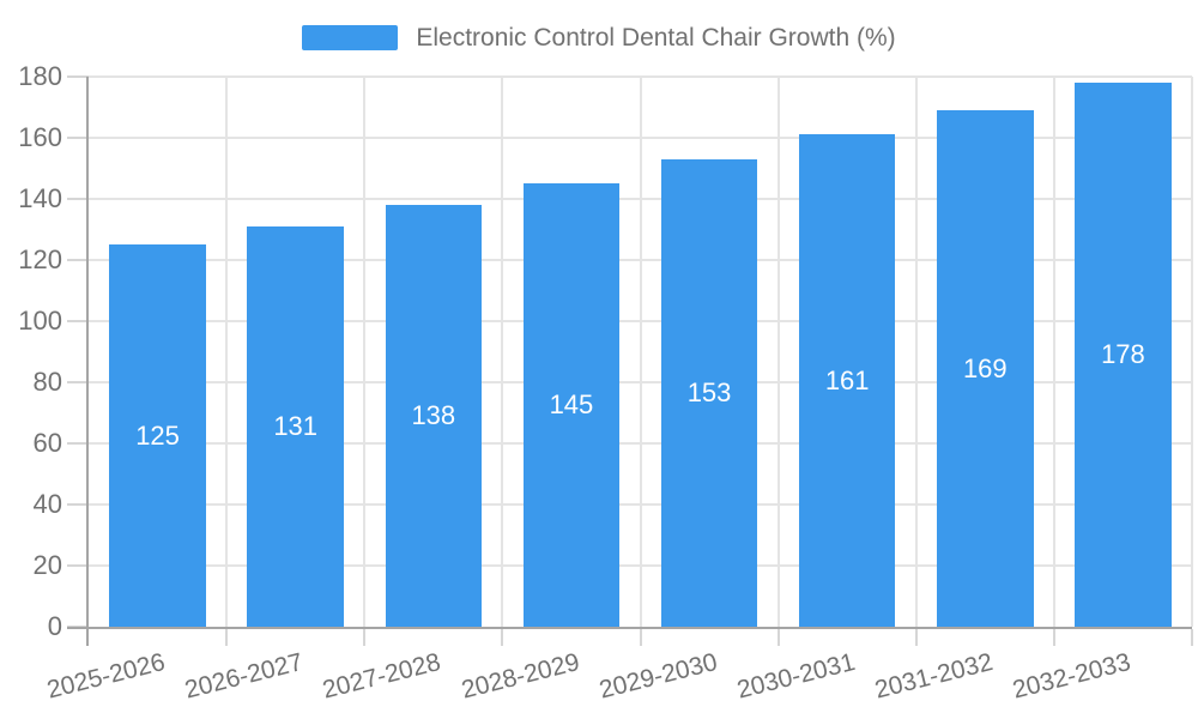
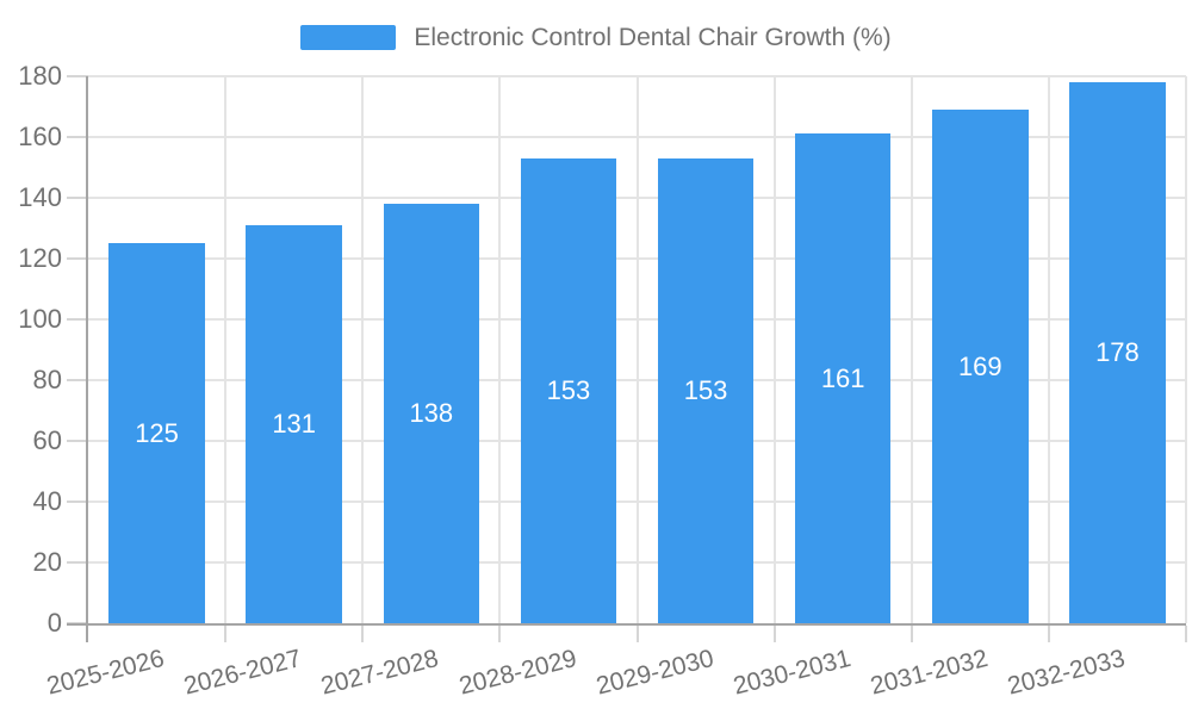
2028-2029: 145 -> 153
